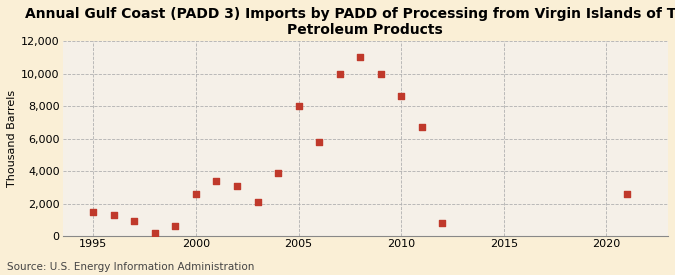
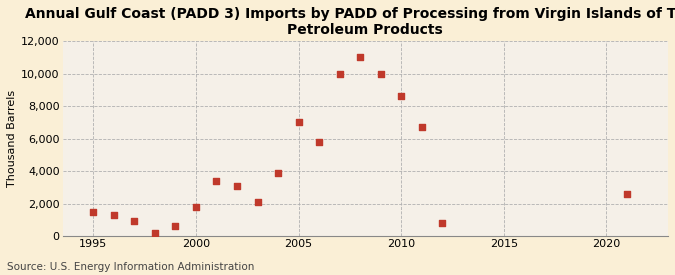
2000: 2,600 -> 1,800
2005: 8,000 -> 7,000
